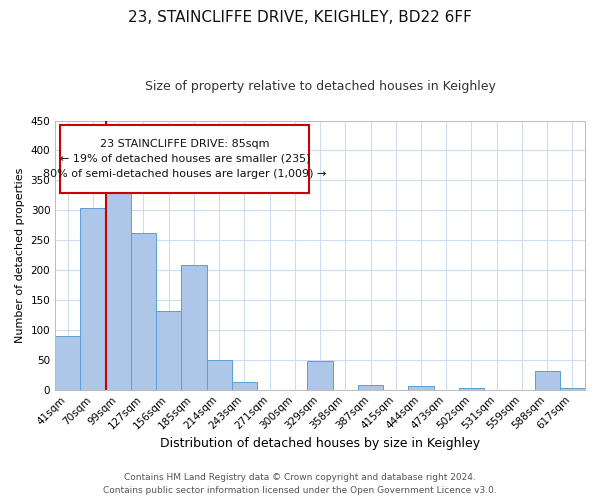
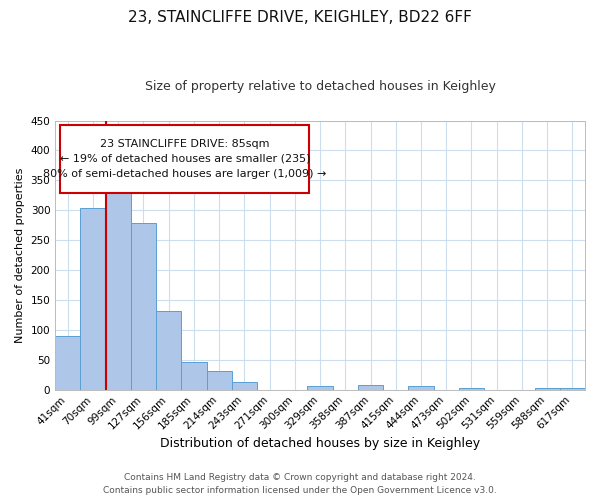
127sqm: 262 -> 278
185sqm: 208 -> 47
214sqm: 50 -> 31
329sqm: 48 -> 7
588sqm: 32 -> 3
